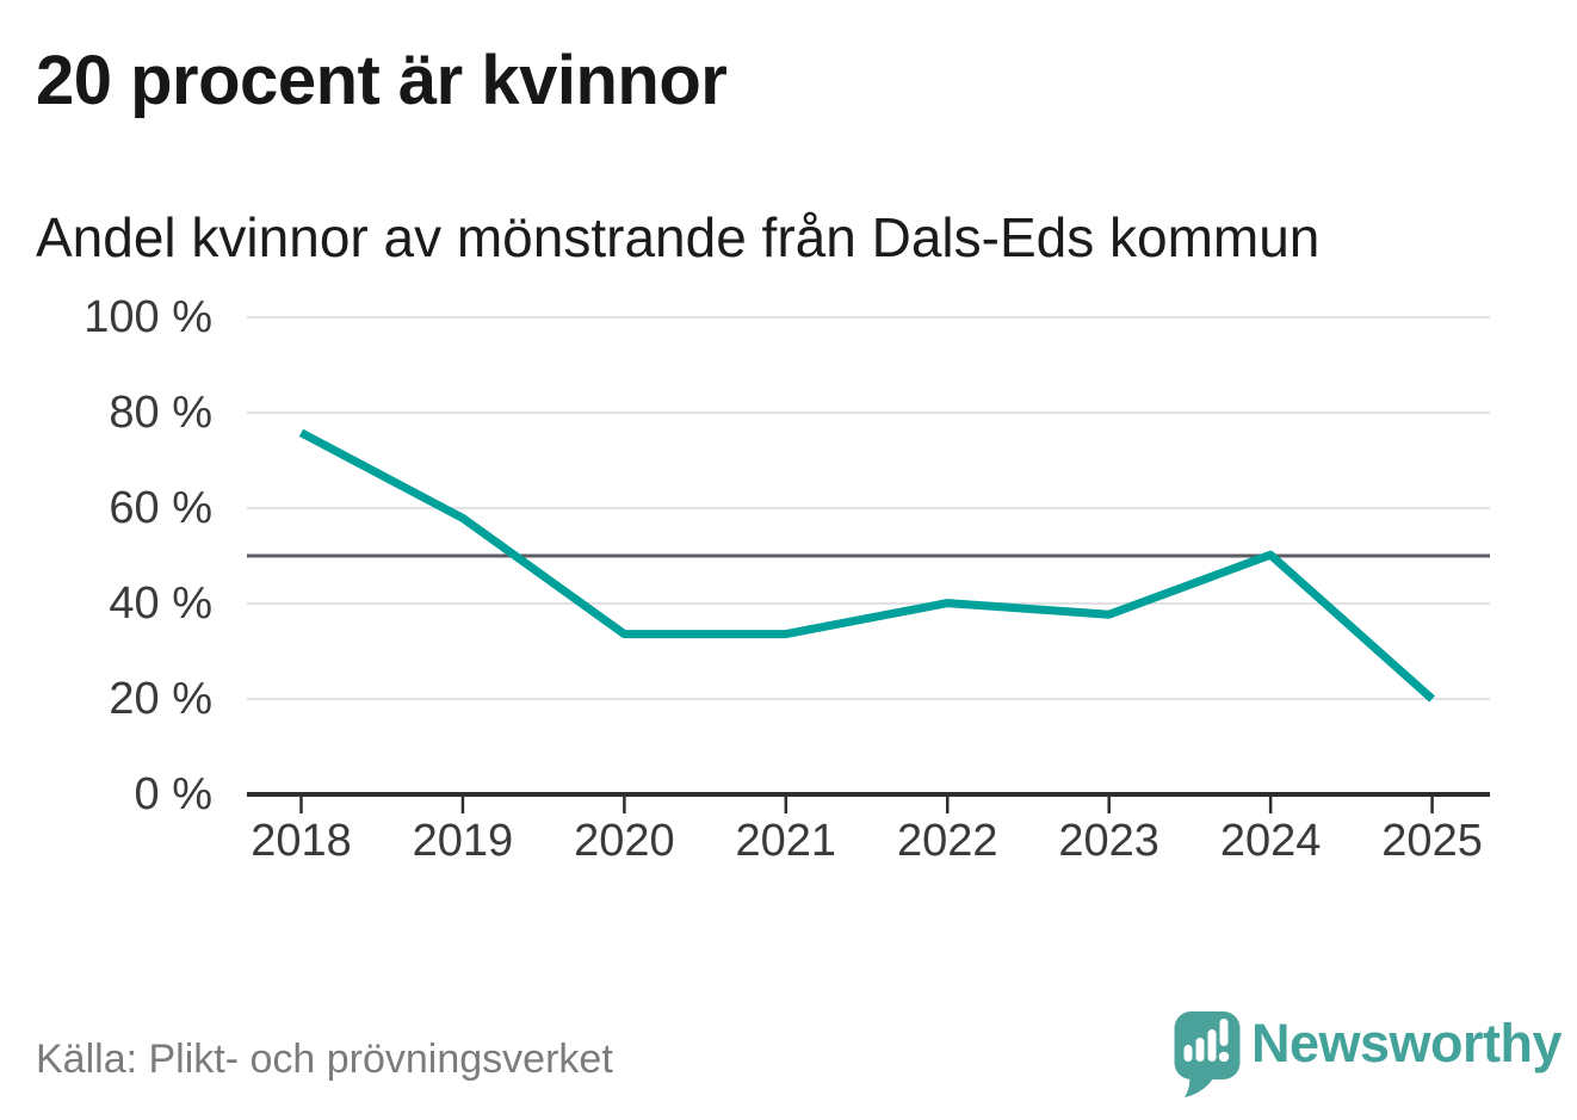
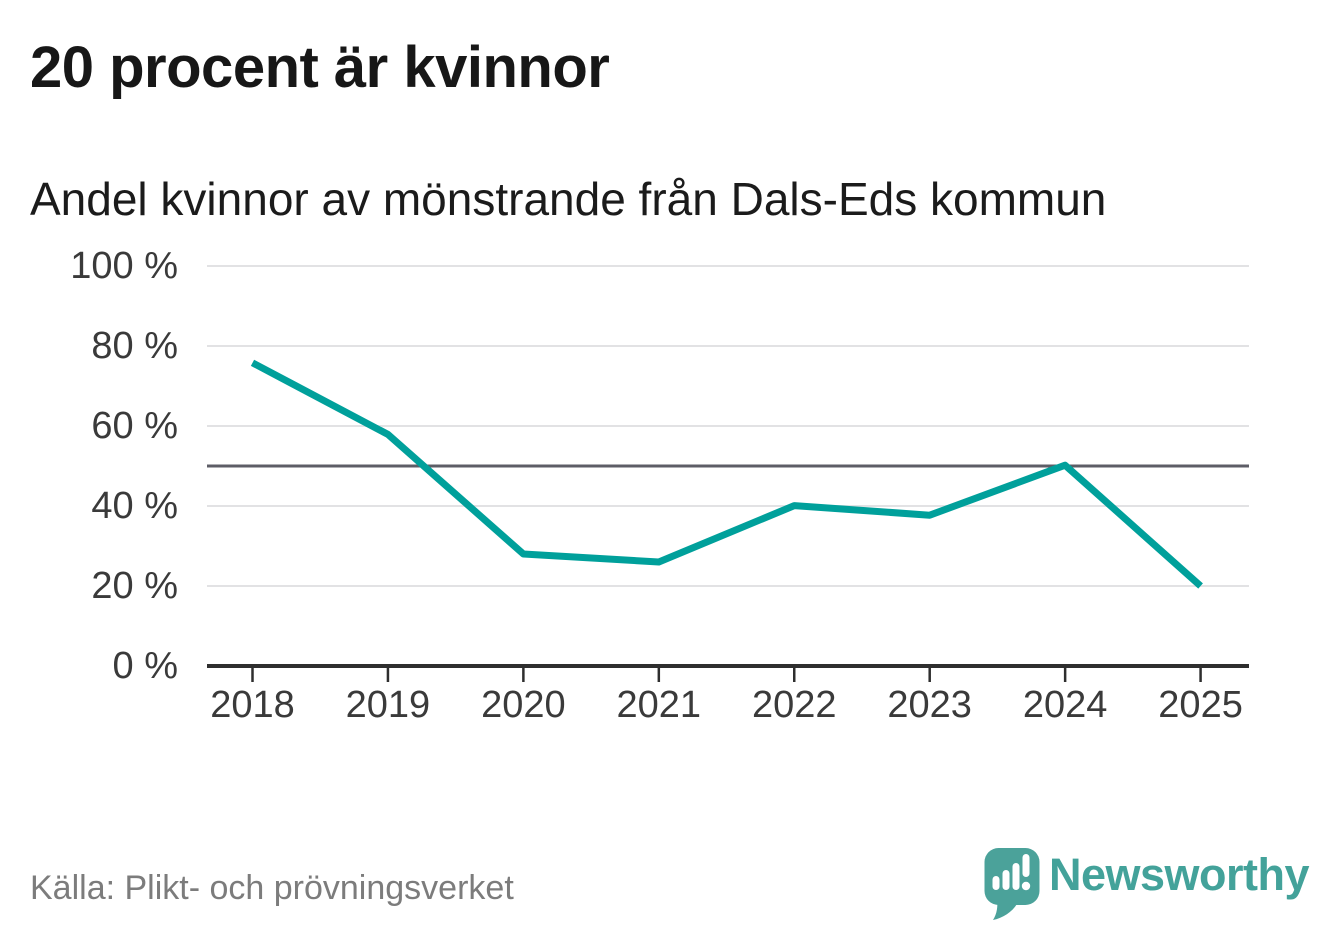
2020: 34% -> 28%
2021: 34% -> 26%
